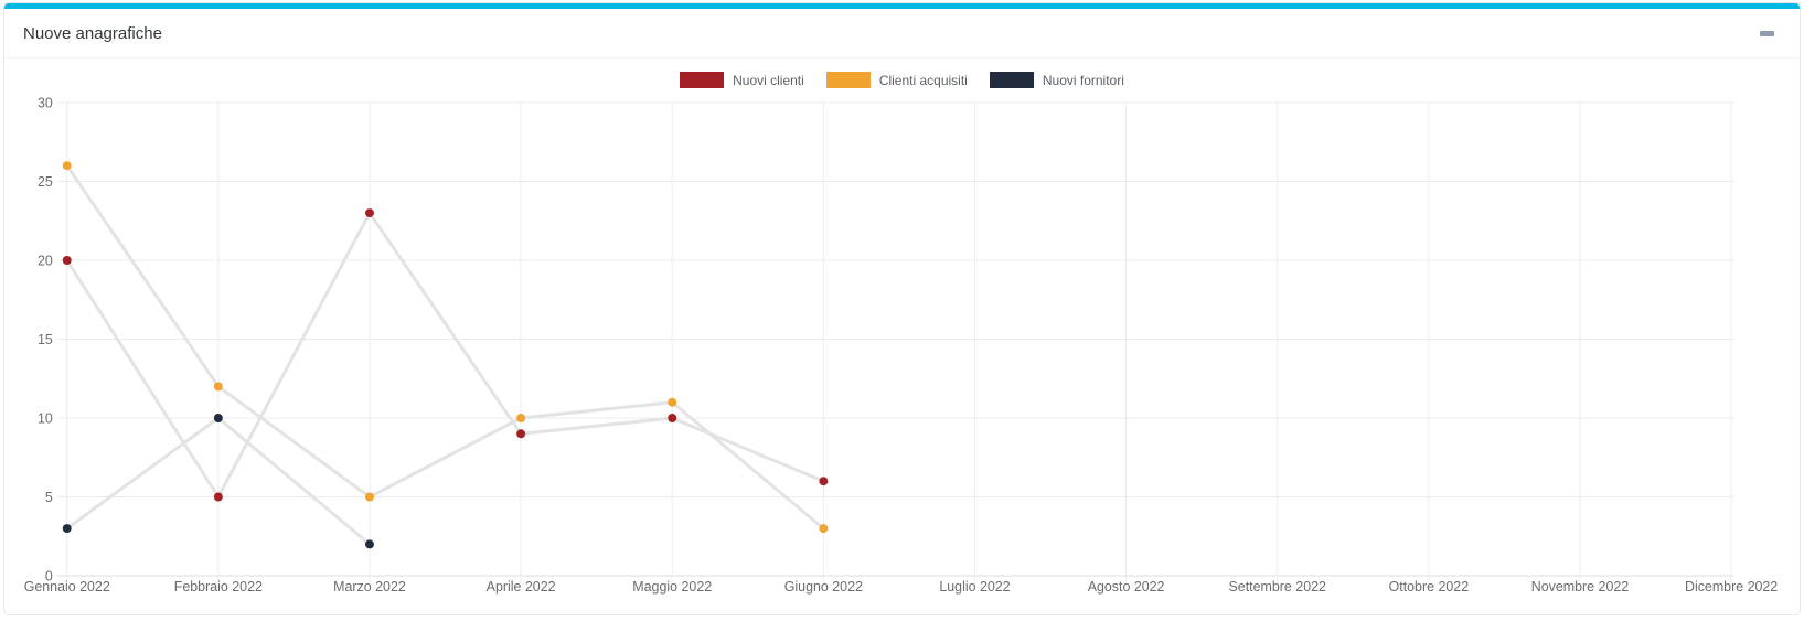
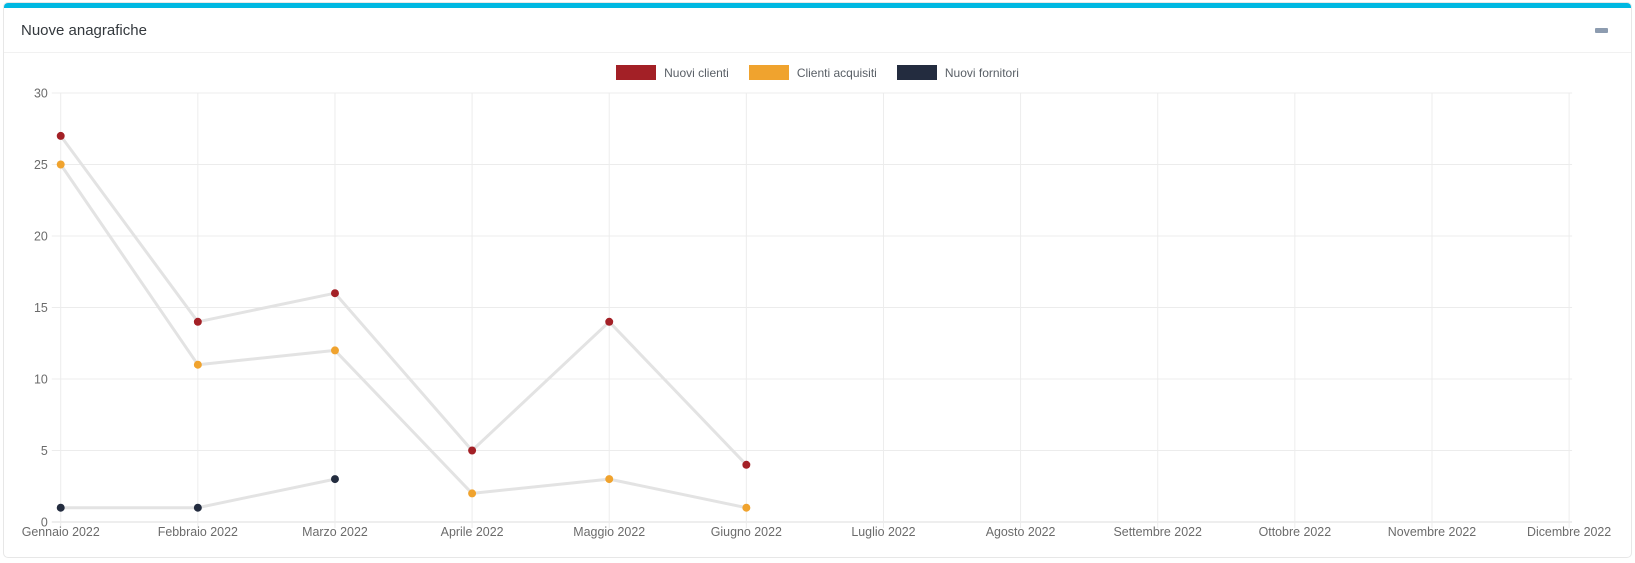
Nuovi clienti/Gennaio 2022: 20 -> 27
Clienti acquisiti/Gennaio 2022: 26 -> 25
Nuovi fornitori/Gennaio 2022: 3 -> 1
Nuovi clienti/Febbraio 2022: 5 -> 14
Clienti acquisiti/Febbraio 2022: 12 -> 11
Nuovi fornitori/Febbraio 2022: 10 -> 1
Nuovi clienti/Marzo 2022: 23 -> 16
Clienti acquisiti/Marzo 2022: 5 -> 12
Nuovi fornitori/Marzo 2022: 2 -> 3
Nuovi clienti/Aprile 2022: 9 -> 5
Clienti acquisiti/Aprile 2022: 10 -> 2
Nuovi clienti/Maggio 2022: 10 -> 14
Clienti acquisiti/Maggio 2022: 11 -> 3
Nuovi clienti/Giugno 2022: 6 -> 4
Clienti acquisiti/Giugno 2022: 3 -> 1
